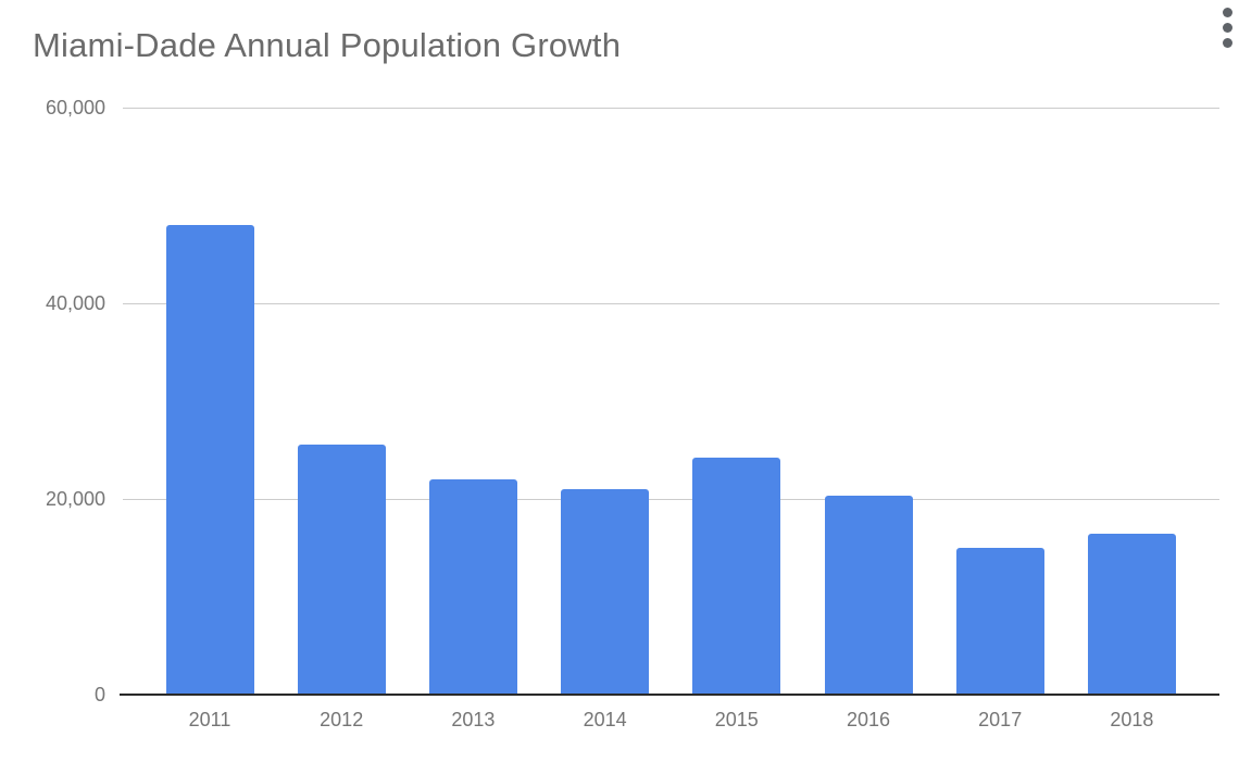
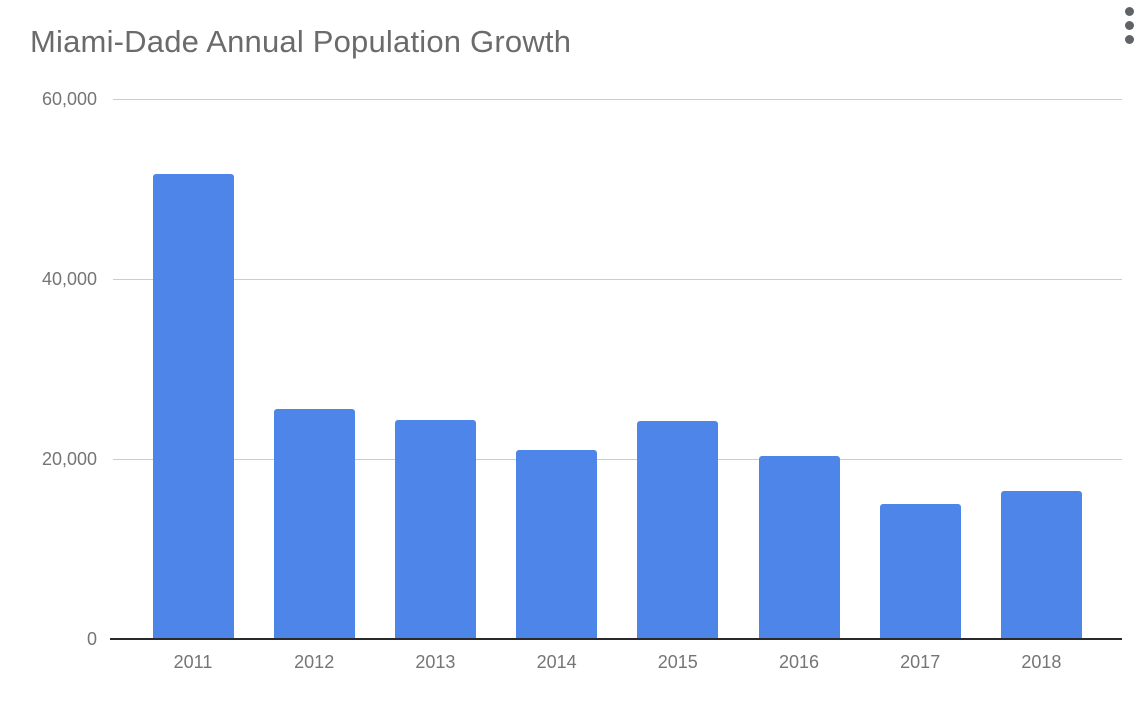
2011: 48000 -> 52000
2013: 22000 -> 24000
